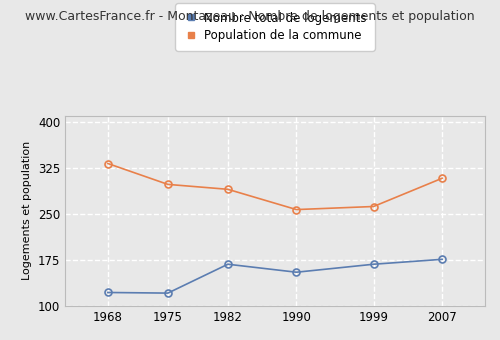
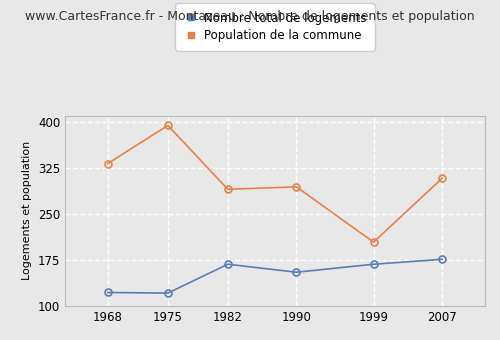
Population de la commune/1975: 298 -> 394
Population de la commune/1990: 257 -> 294
Population de la commune/1999: 262 -> 204
